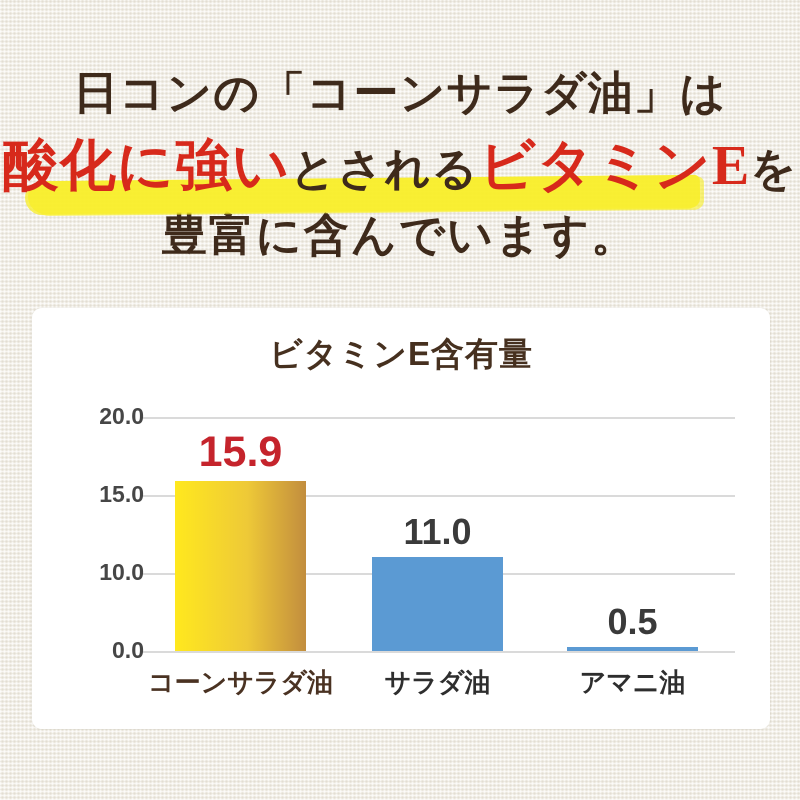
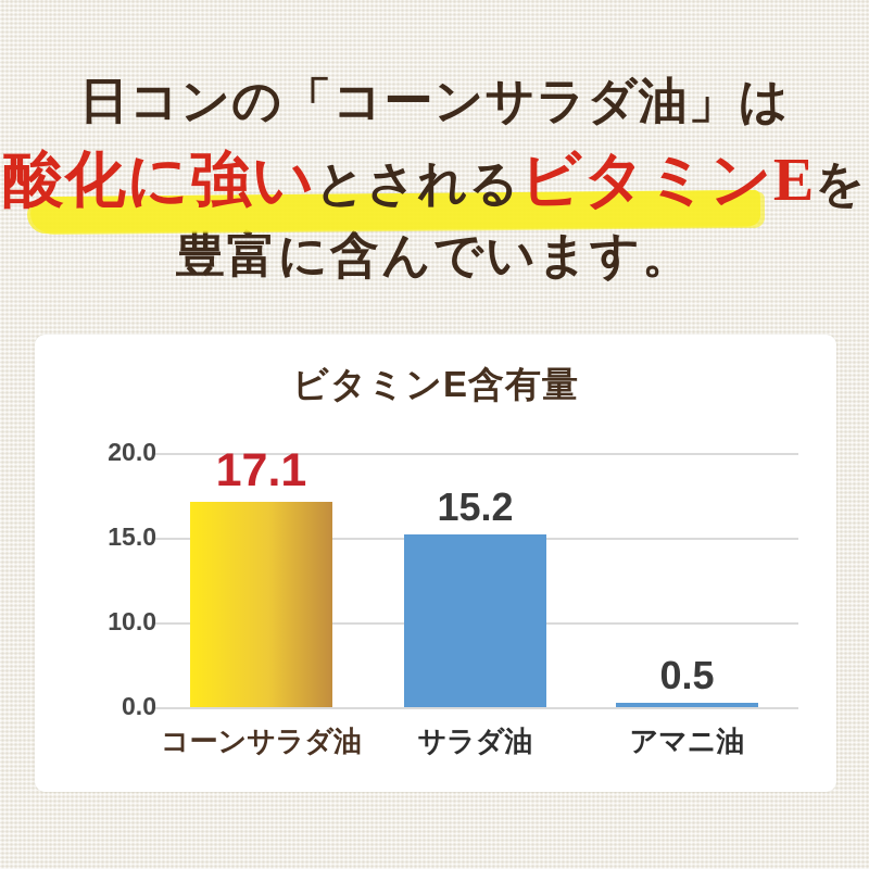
コーンサラダ油: 15.9 -> 17.1
サラダ油: 11.0 -> 15.2
